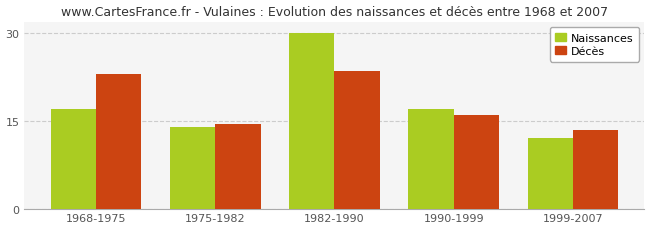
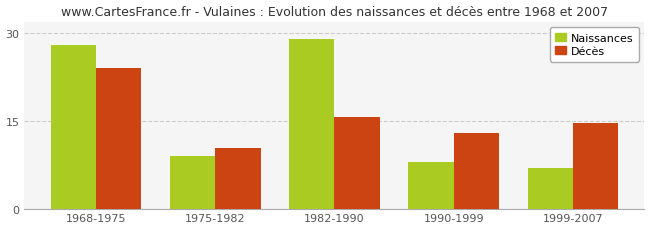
Naissances/1968-1975: 17 -> 28
Décès/1968-1975: 23.0 -> 24.0
Naissances/1975-1982: 14 -> 9
Décès/1975-1982: 14.5 -> 10.4
Naissances/1982-1990: 30 -> 29
Décès/1982-1990: 23.5 -> 15.6
Naissances/1990-1999: 17 -> 8
Décès/1990-1999: 16.0 -> 13.0
Naissances/1999-2007: 12 -> 7
Décès/1999-2007: 13.5 -> 14.6
